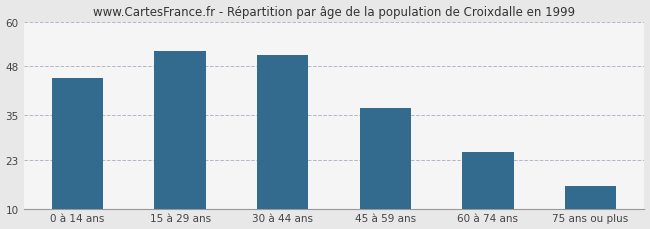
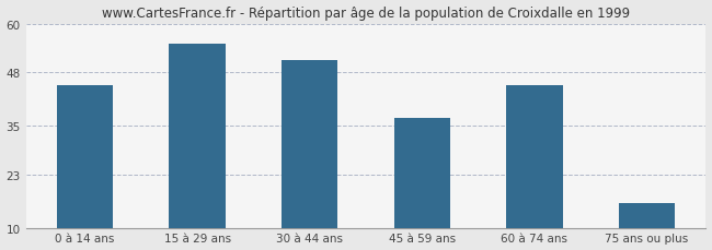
15 à 29 ans: 52 -> 55
60 à 74 ans: 25 -> 45
